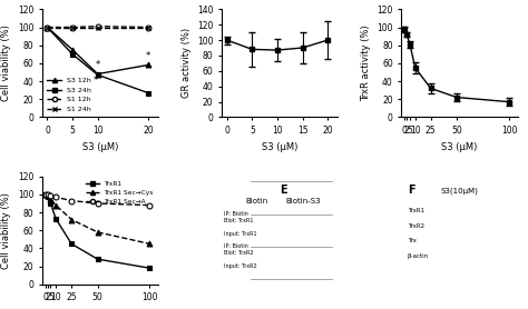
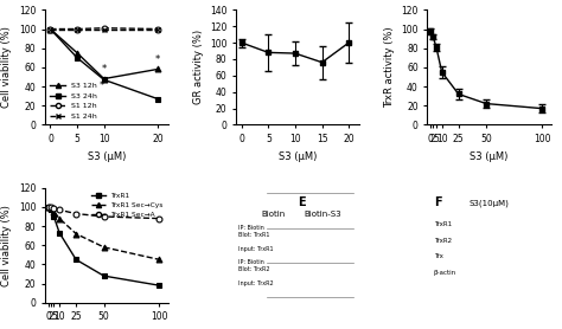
15: 90 -> 76
